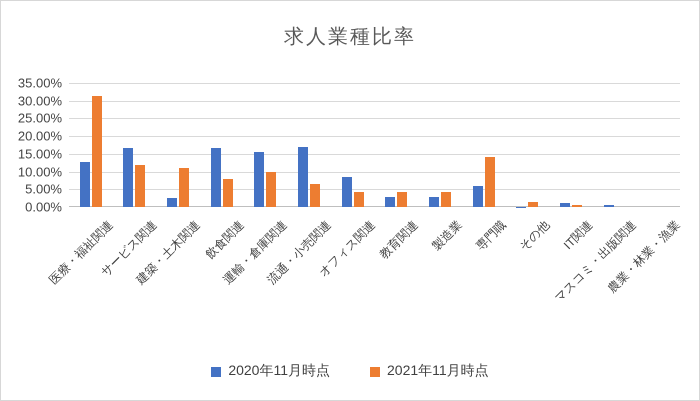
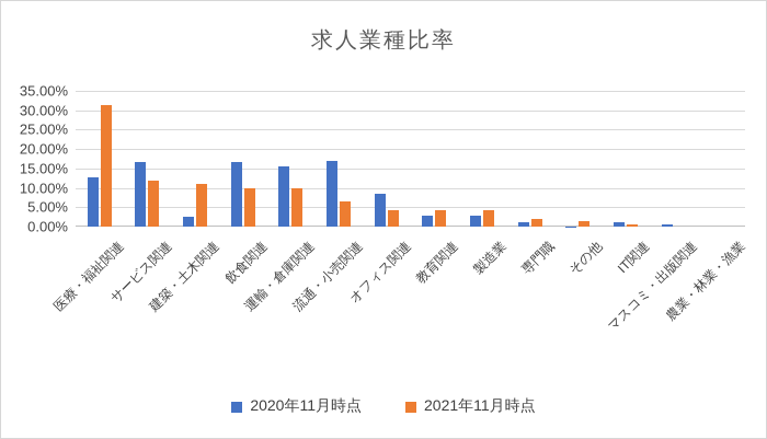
2021年11月時点/飲食関連: 8% -> 10%
2020年11月時点/専門職: 6% -> 1%
2021年11月時点/専門職: 14% -> 2%
